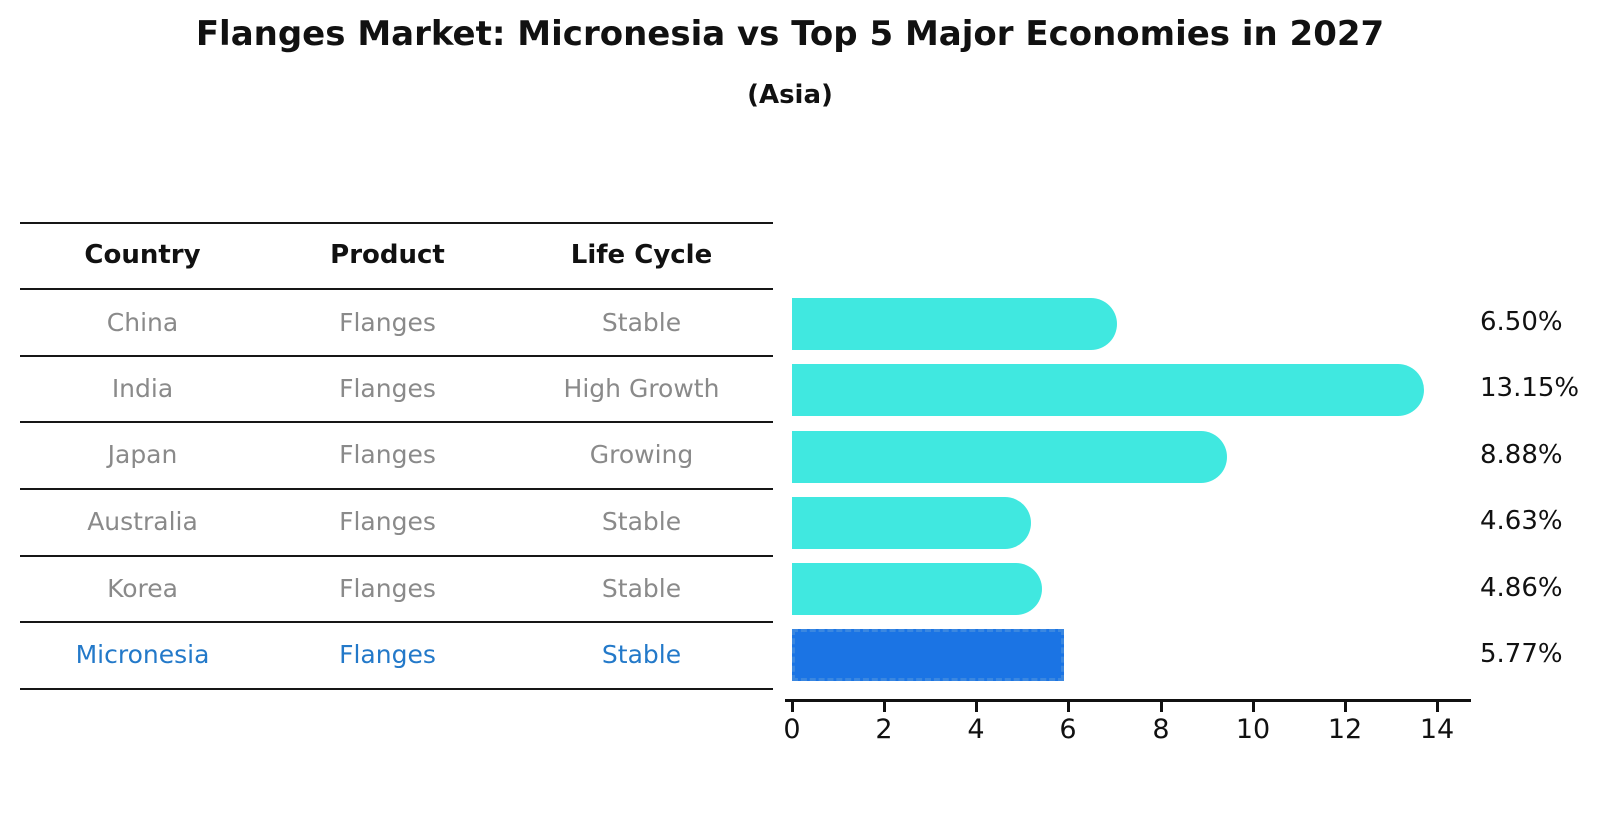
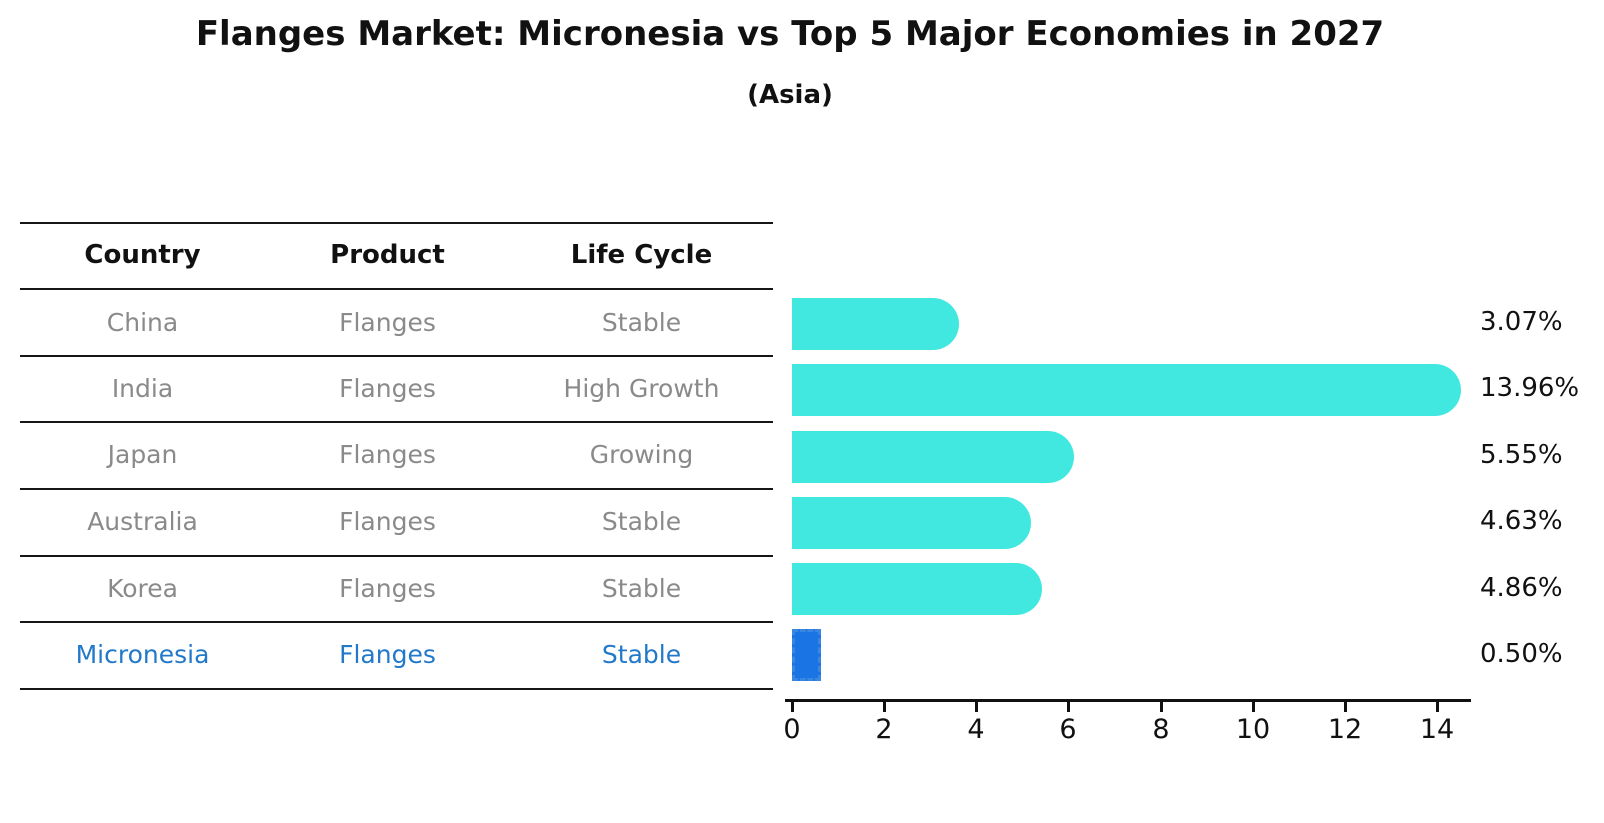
China: 6.50% -> 3.07%
India: 13.15% -> 13.96%
Japan: 8.88% -> 5.55%
Micronesia: 5.77% -> 0.50%
